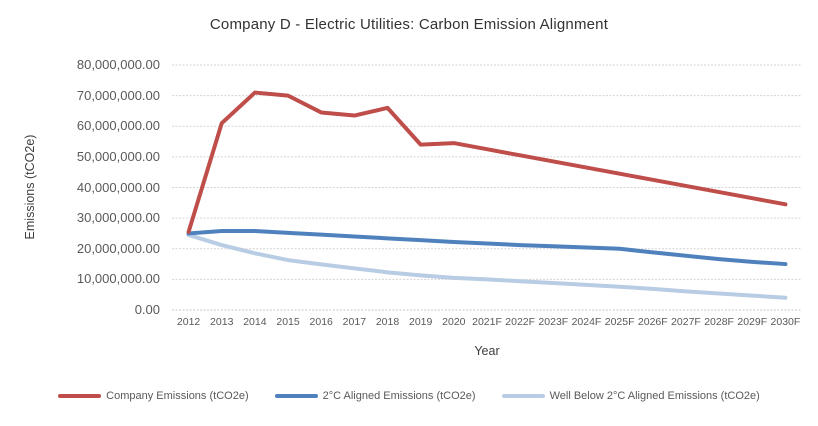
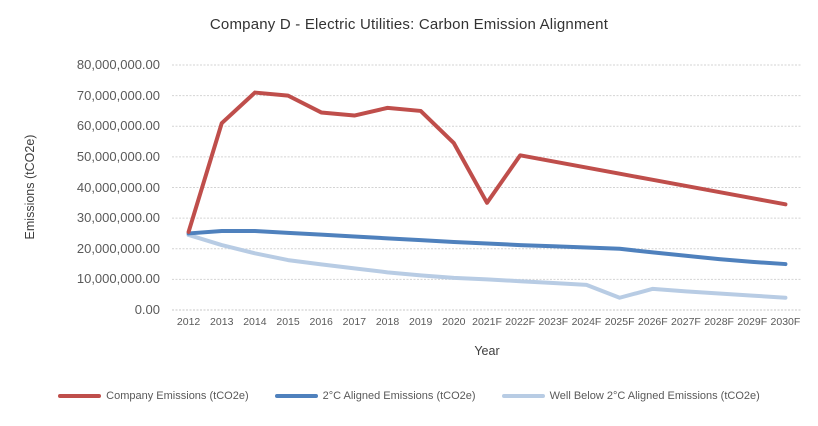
Company Emissions (tCO2e)/2019: 54000000 -> 65000000
Company Emissions (tCO2e)/2021F: 52000000 -> 35000000
Well Below 2°C Aligned Emissions (tCO2e)/2025F: 8000000 -> 4000000
